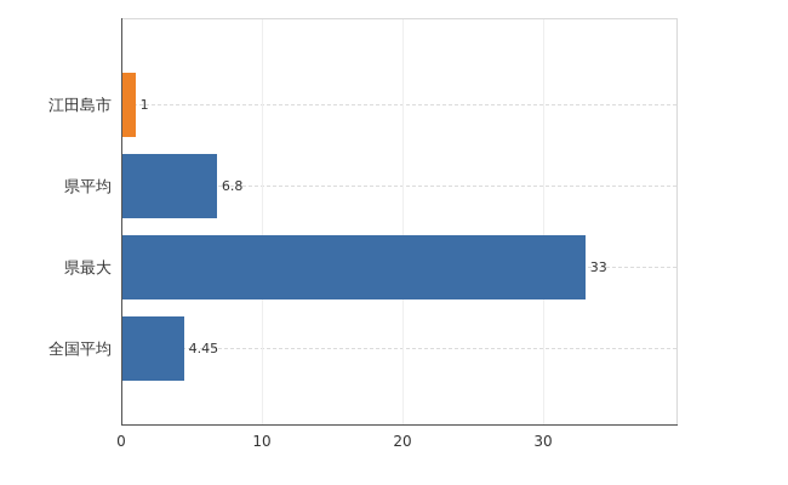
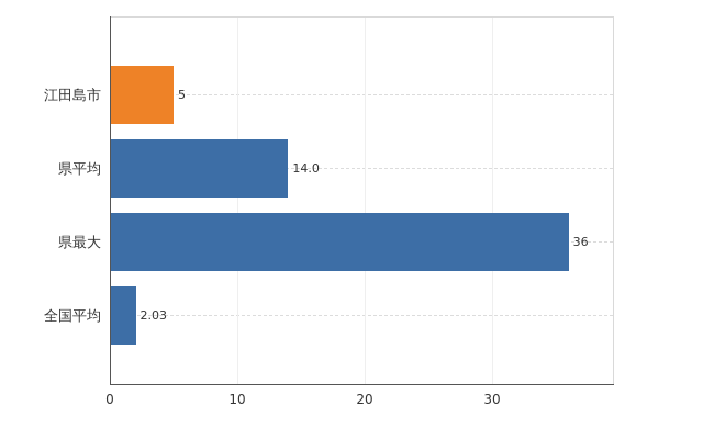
江田島市: 1 -> 5
県平均: 6.8 -> 14.0
県最大: 33 -> 36
全国平均: 4.45 -> 2.03
